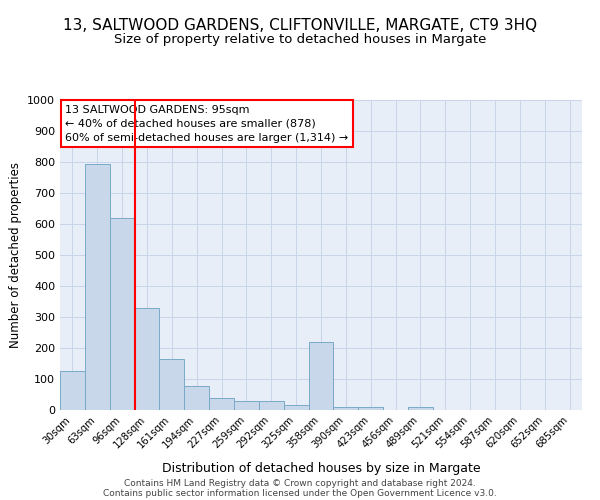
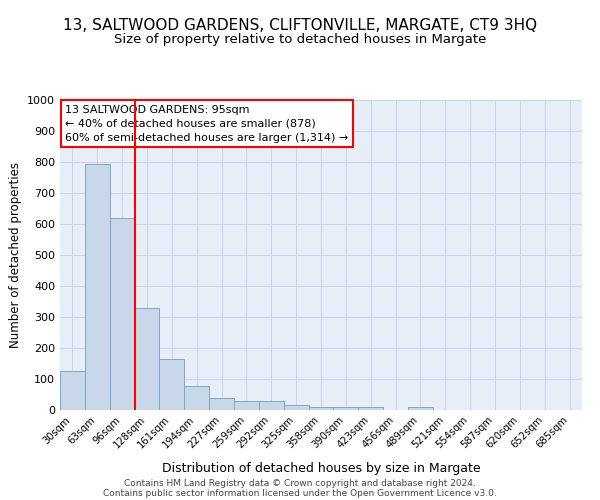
358sqm: 220 -> 10
